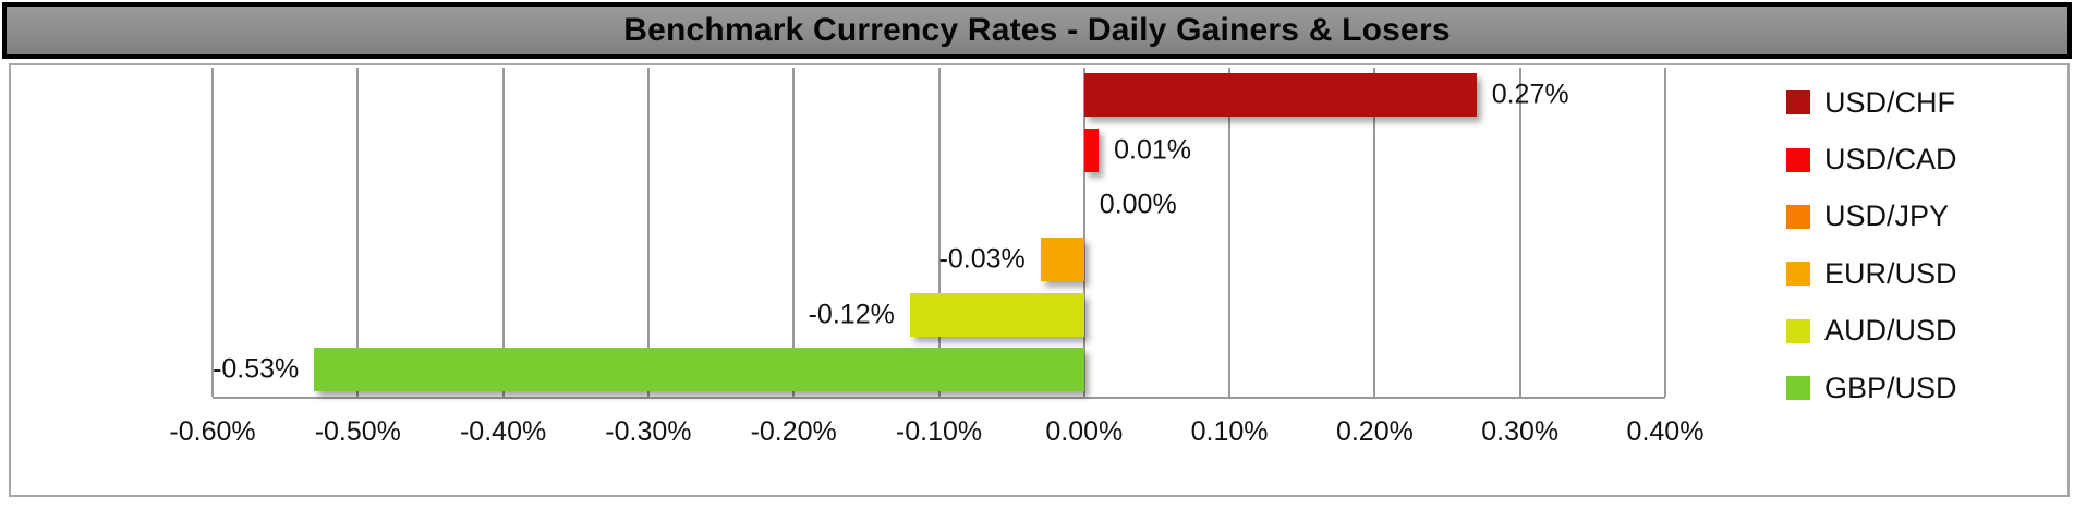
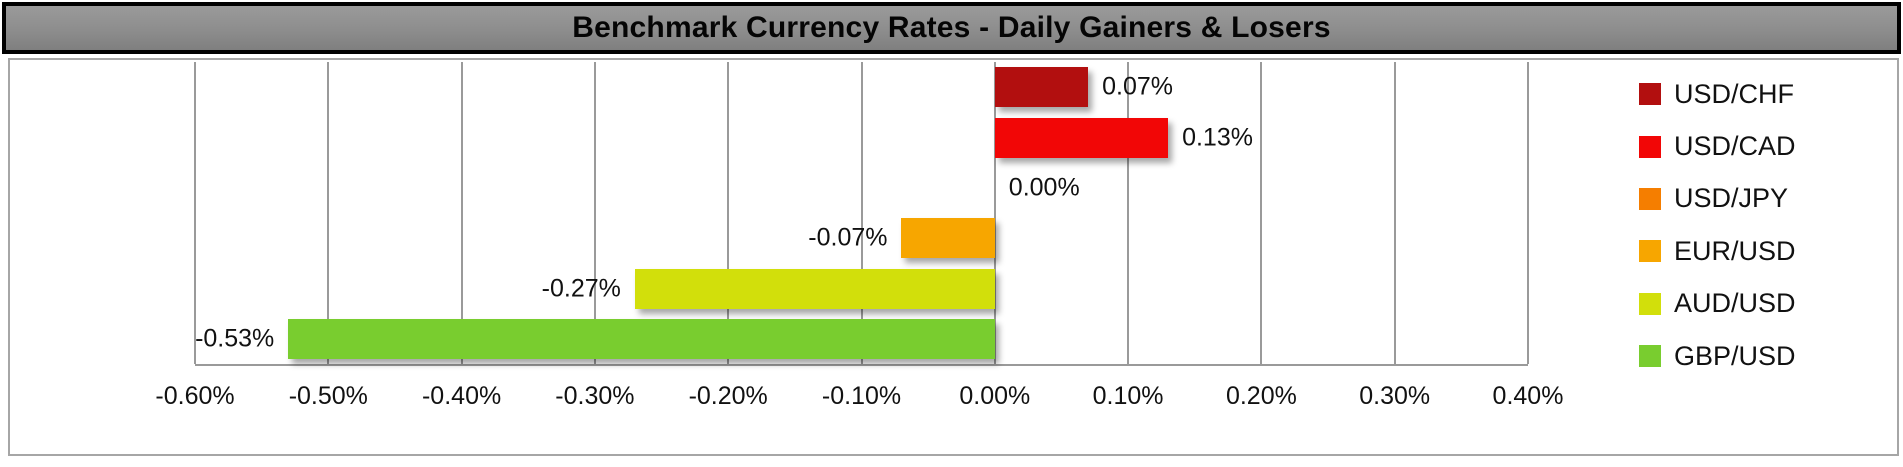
USD/CHF: 0.27% -> 0.07%
USD/CAD: 0.01% -> 0.13%
EUR/USD: -0.03% -> -0.07%
AUD/USD: -0.12% -> -0.27%
